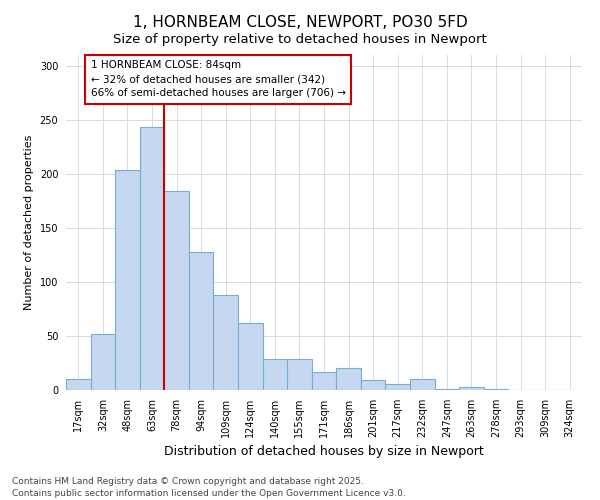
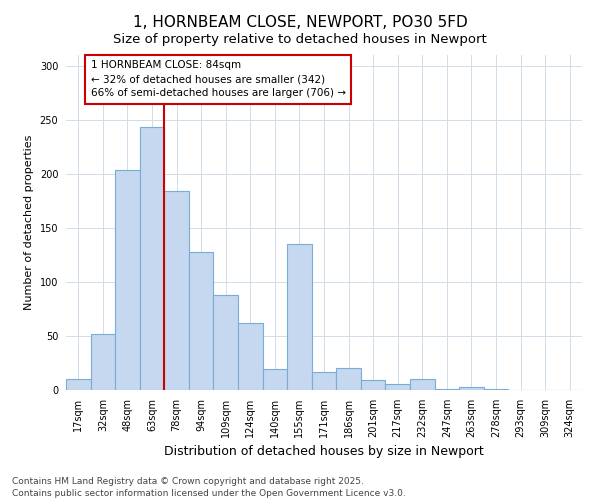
140sqm: 29 -> 19
155sqm: 29 -> 135
